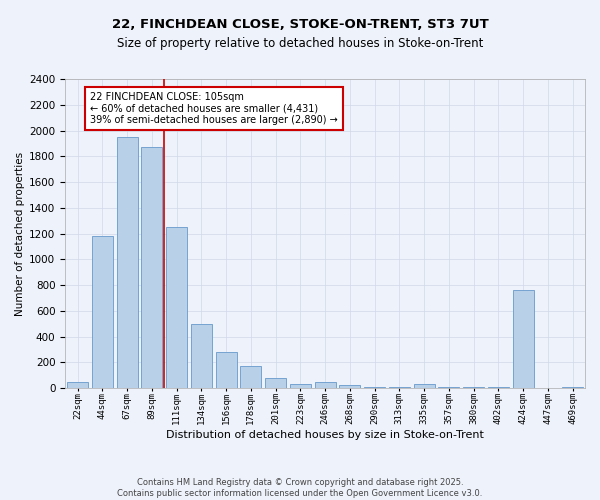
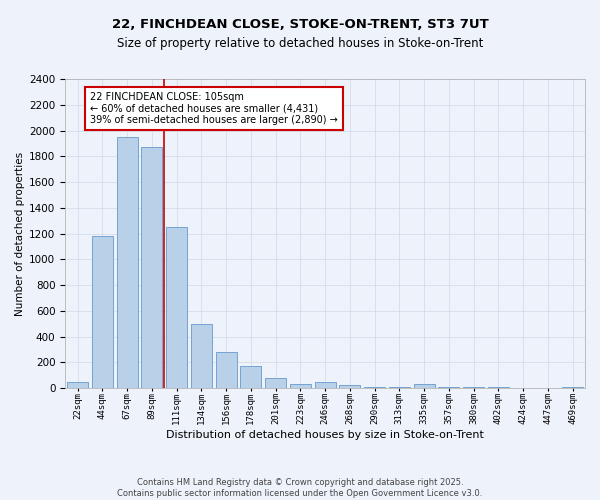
424sqm: 760 -> 0
